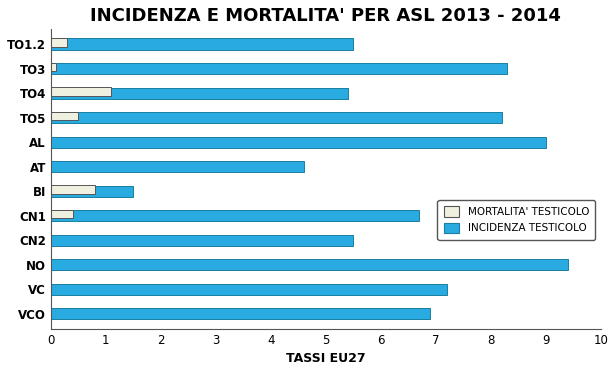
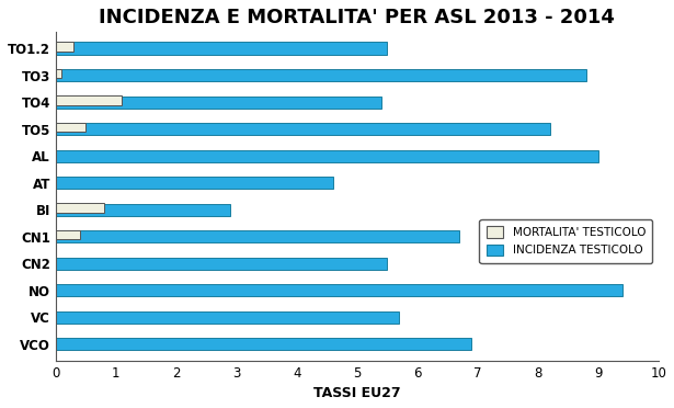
INCIDENZA TESTICOLO/TO3: 8.3 -> 8.8
INCIDENZA TESTICOLO/BI: 1.5 -> 2.9
INCIDENZA TESTICOLO/VC: 7.2 -> 5.7
